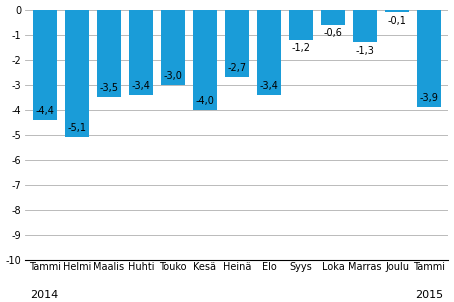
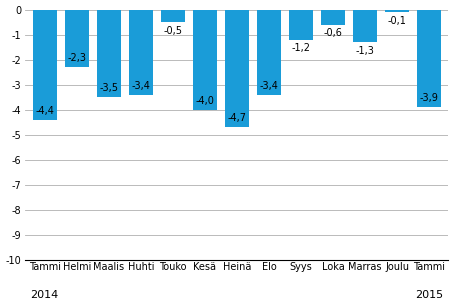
Helmi: -5,1 -> -2,3
Touko: -3,0 -> -0,5
Heinä: -2,7 -> -4,7
